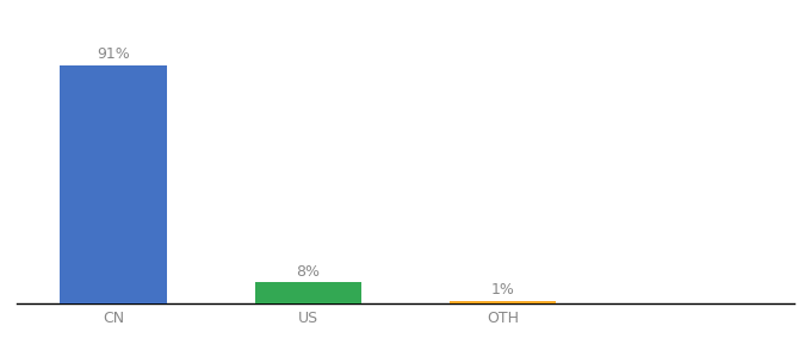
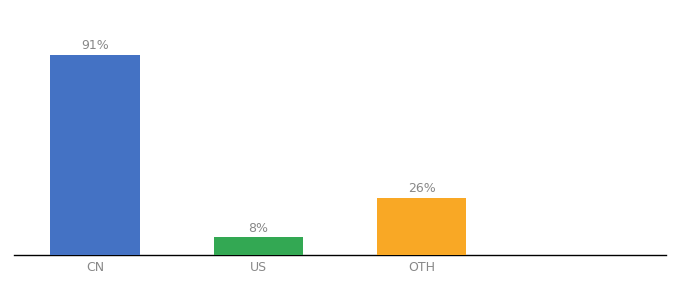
OTH: 1% -> 26%
